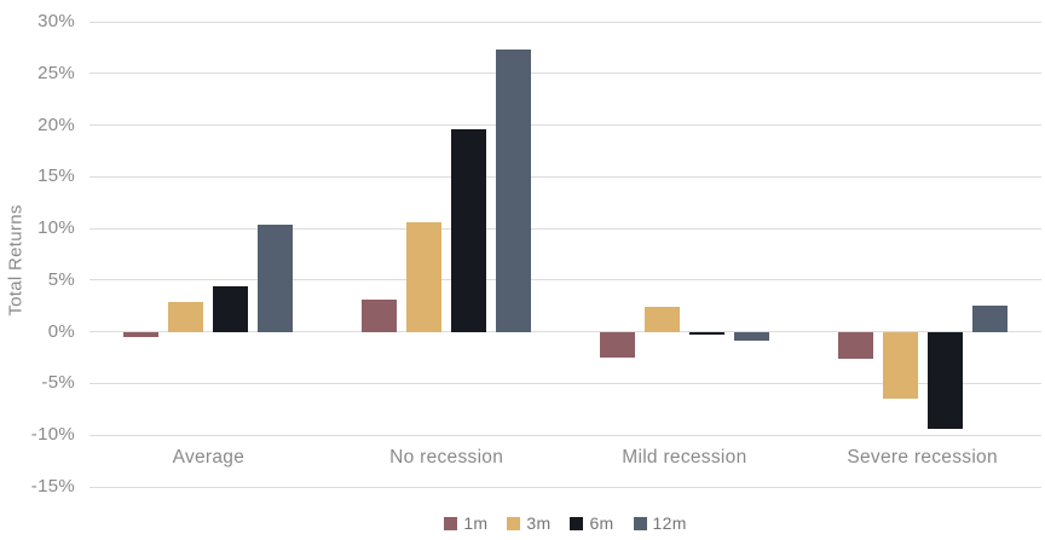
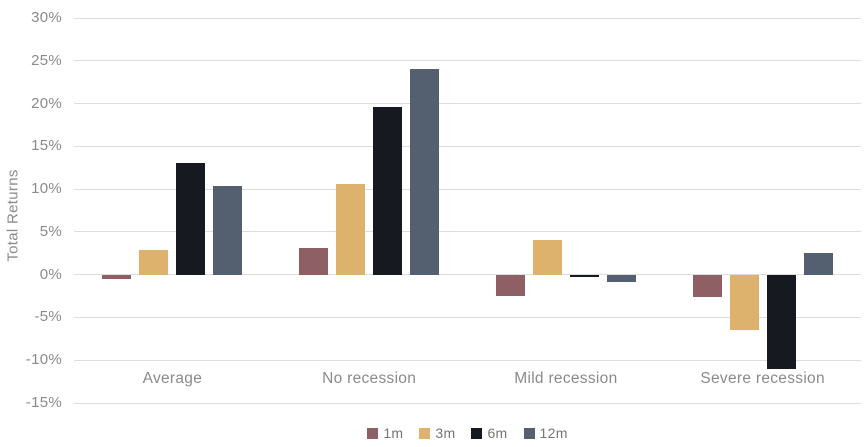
6m/Average: 4% -> 13%
12m/No recession: 27% -> 24%
3m/Mild recession: 2% -> 4%
6m/Severe recession: -9% -> -11%
